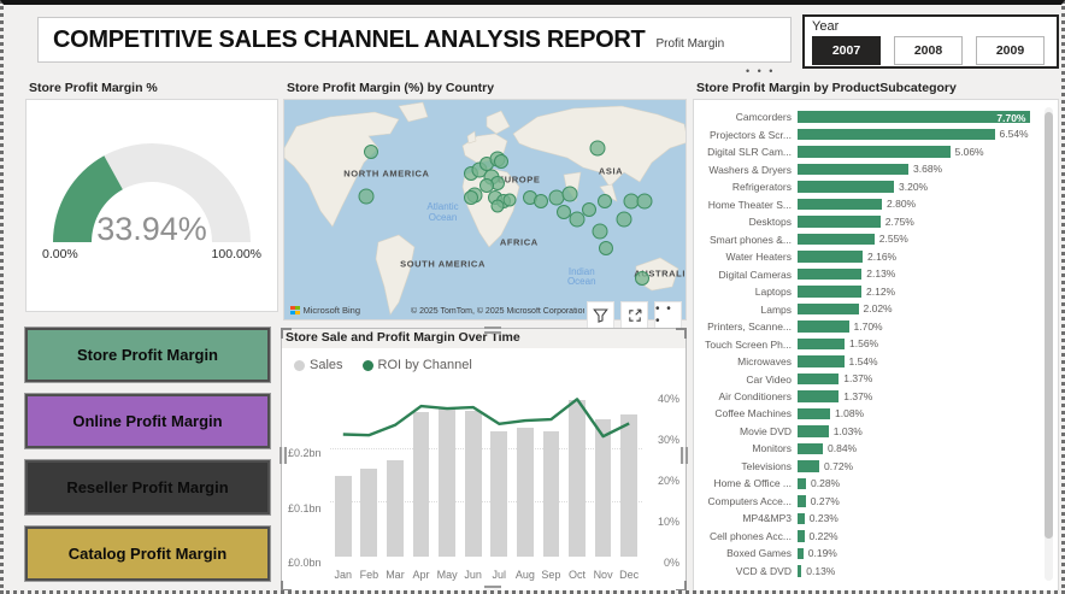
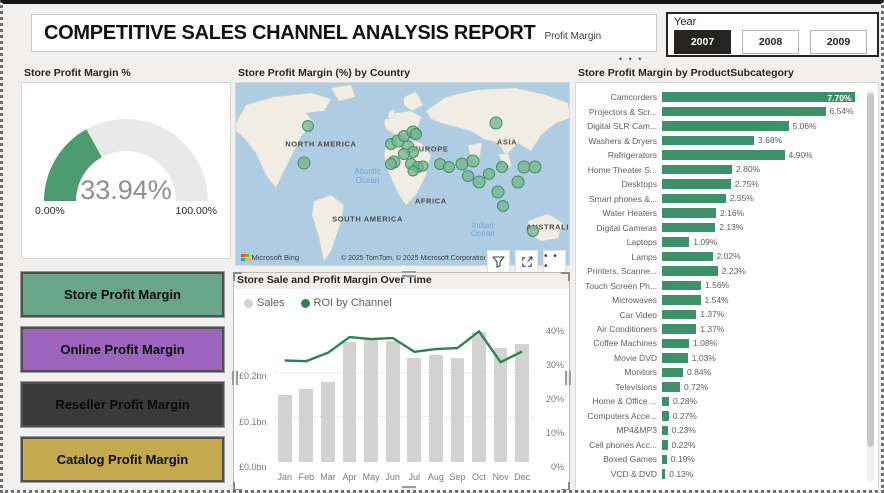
Store Profit Margin by ProductSubcategory/Refrigerators: 3.20% -> 4.90%
Store Profit Margin by ProductSubcategory/Laptops: 2.12% -> 1.09%
Store Profit Margin by ProductSubcategory/Printers, Scanne...: 1.70% -> 2.23%
